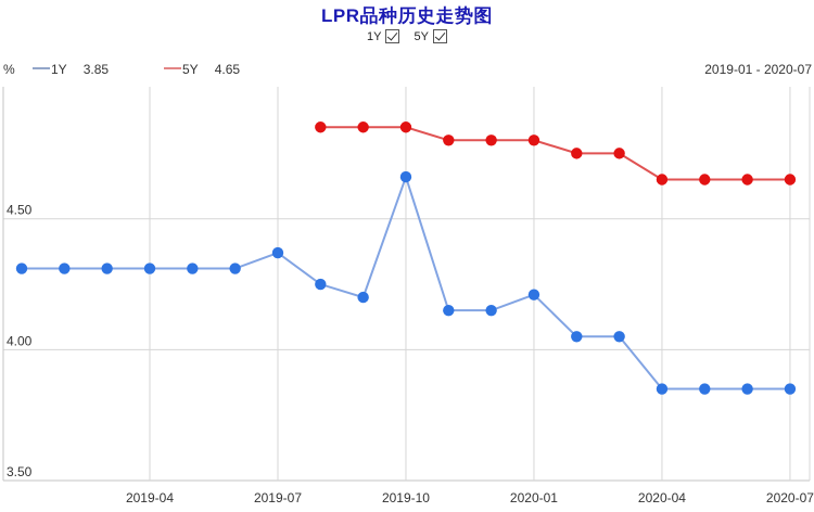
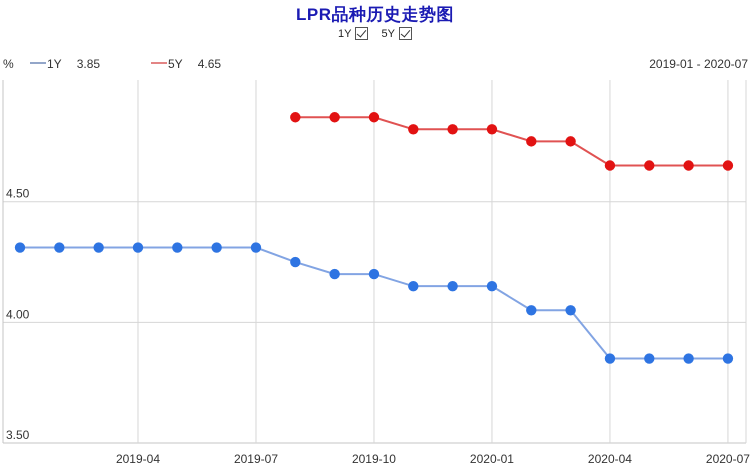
1Y/2019-07: 4.37 -> 4.31
1Y/2019-10: 4.66 -> 4.20
1Y/2020-01: 4.21 -> 4.15
